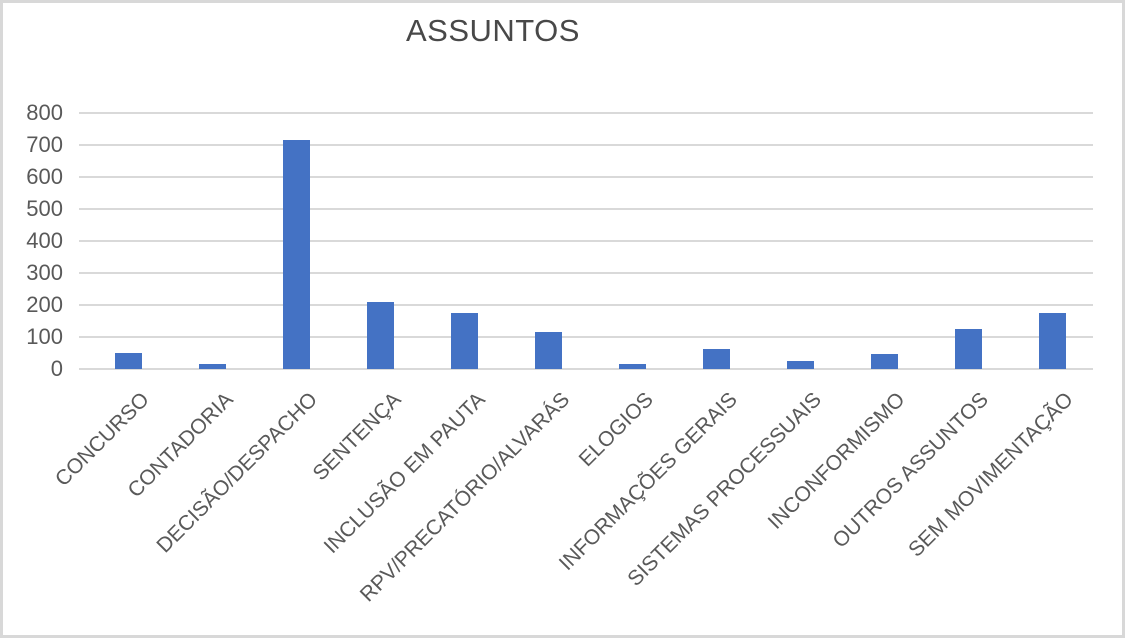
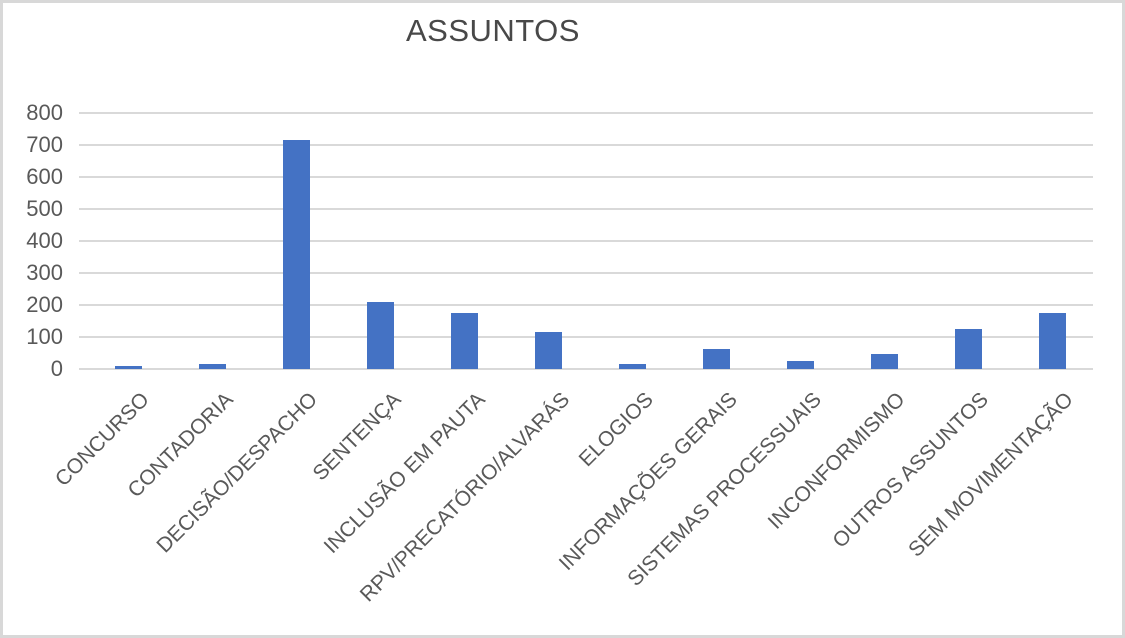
CONCURSO: 50 -> 10
